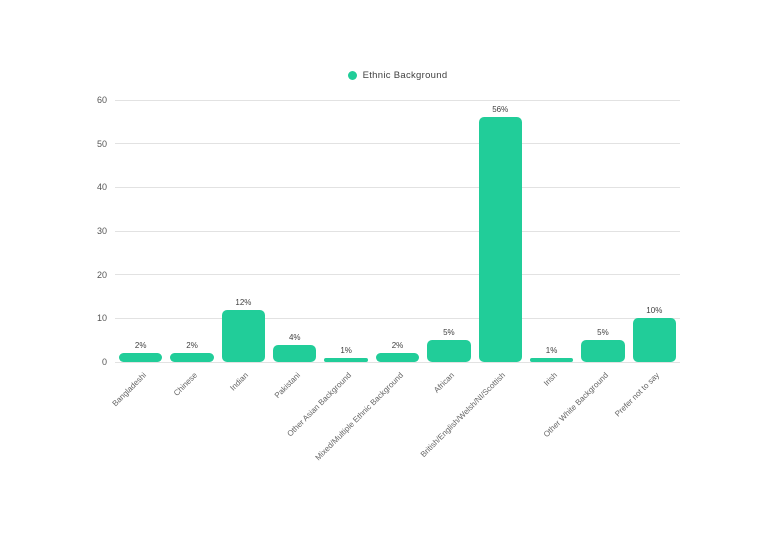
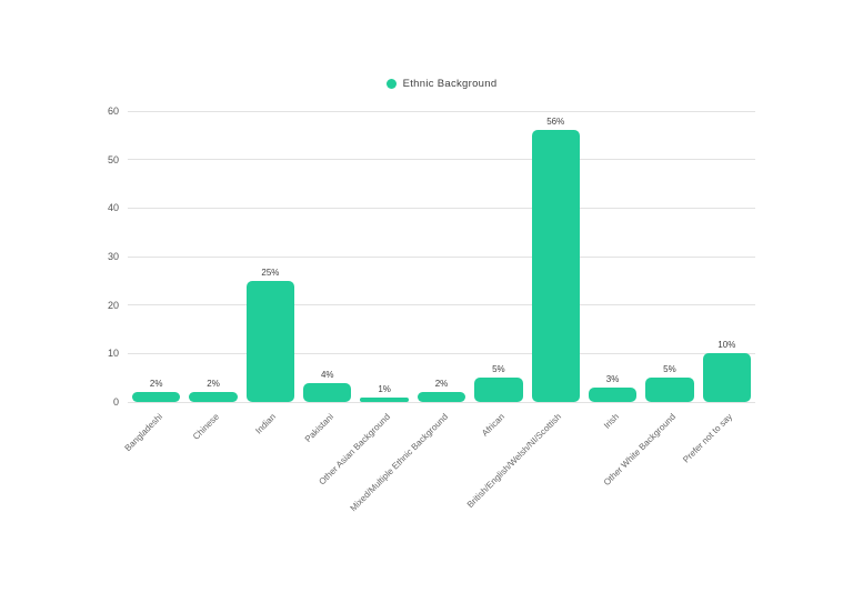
Indian: 12% -> 25%
Irish: 1% -> 3%
